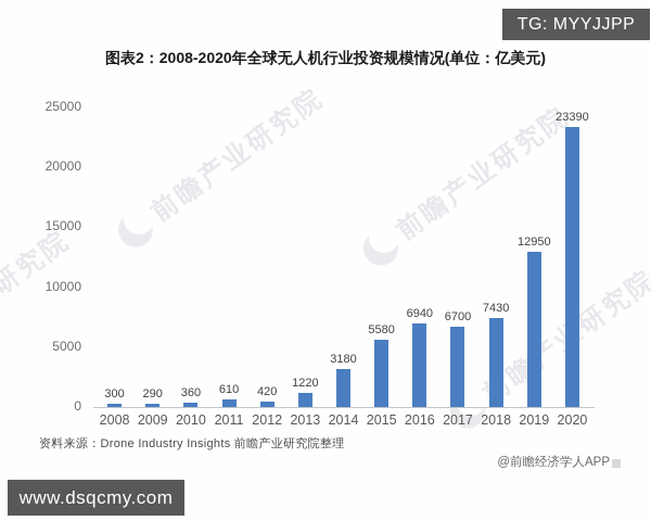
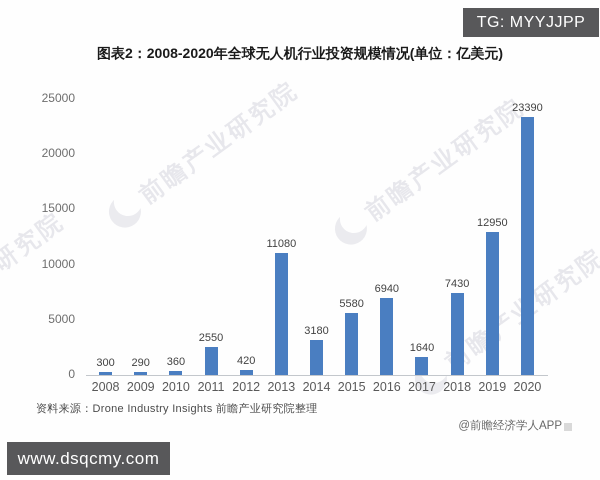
2011: 610 -> 2550
2013: 1220 -> 11080
2017: 6700 -> 1640
